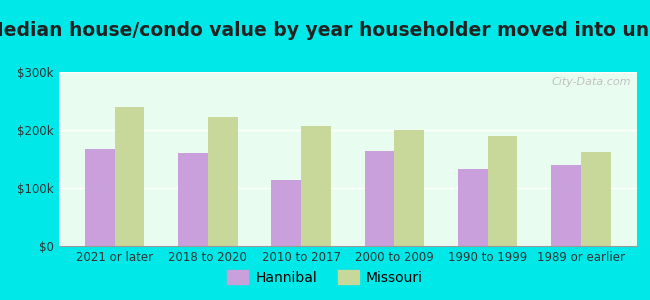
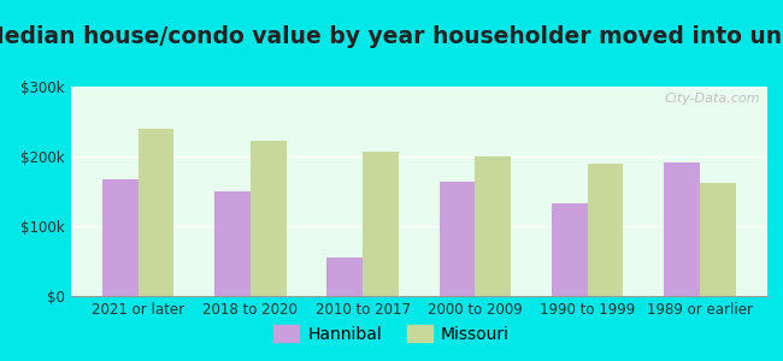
Hannibal/2018 to 2020: $160k -> $150k
Hannibal/2010 to 2017: $113k -> $56k
Hannibal/1989 or earlier: $140k -> $192k
